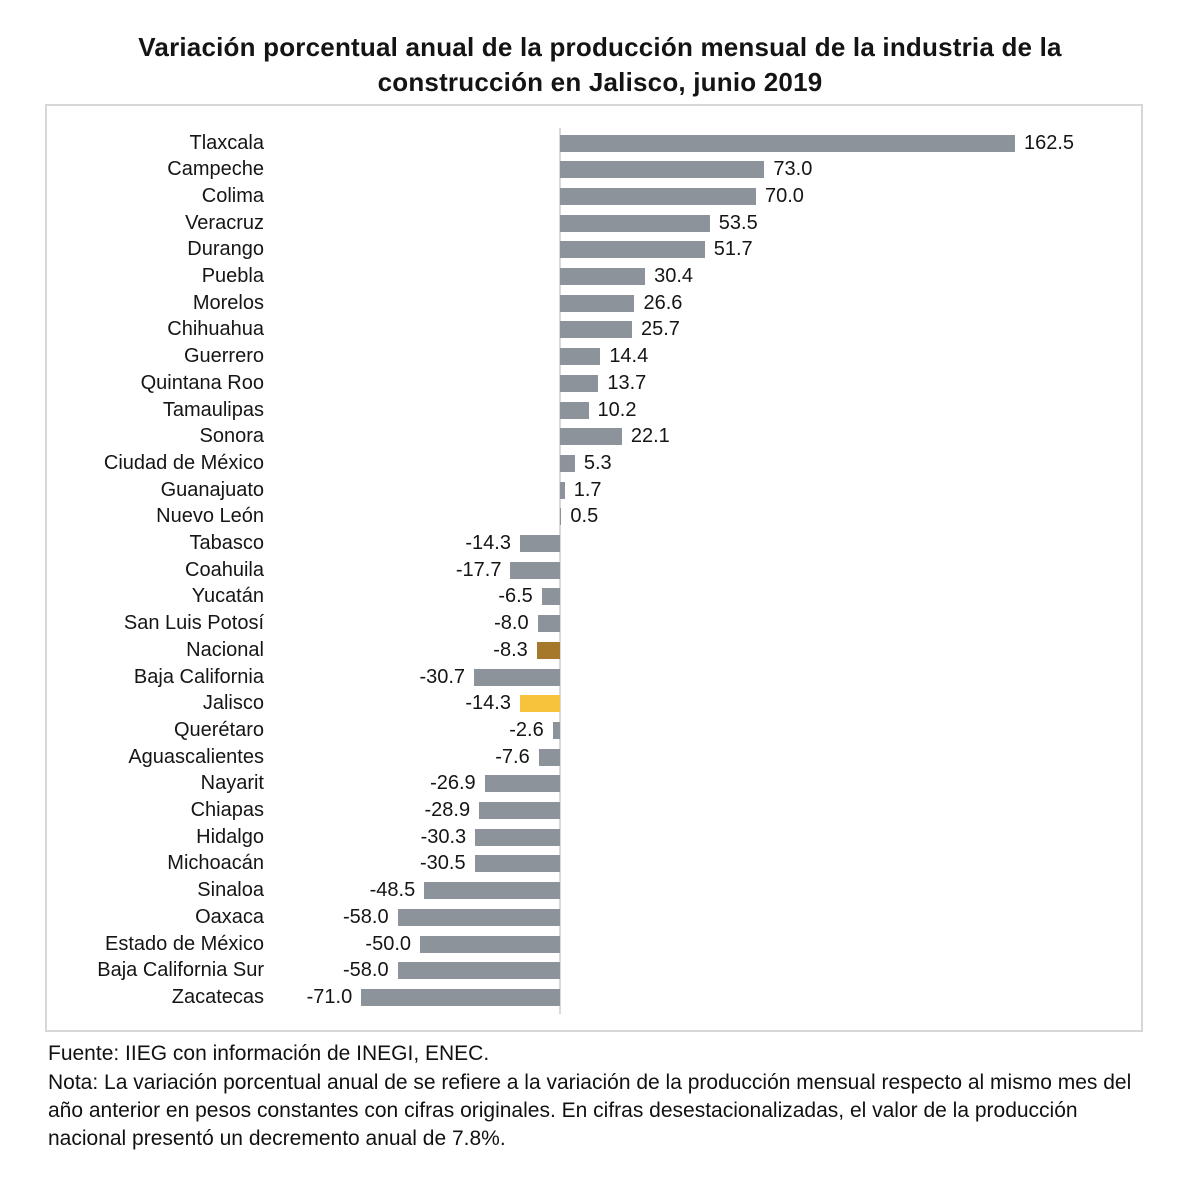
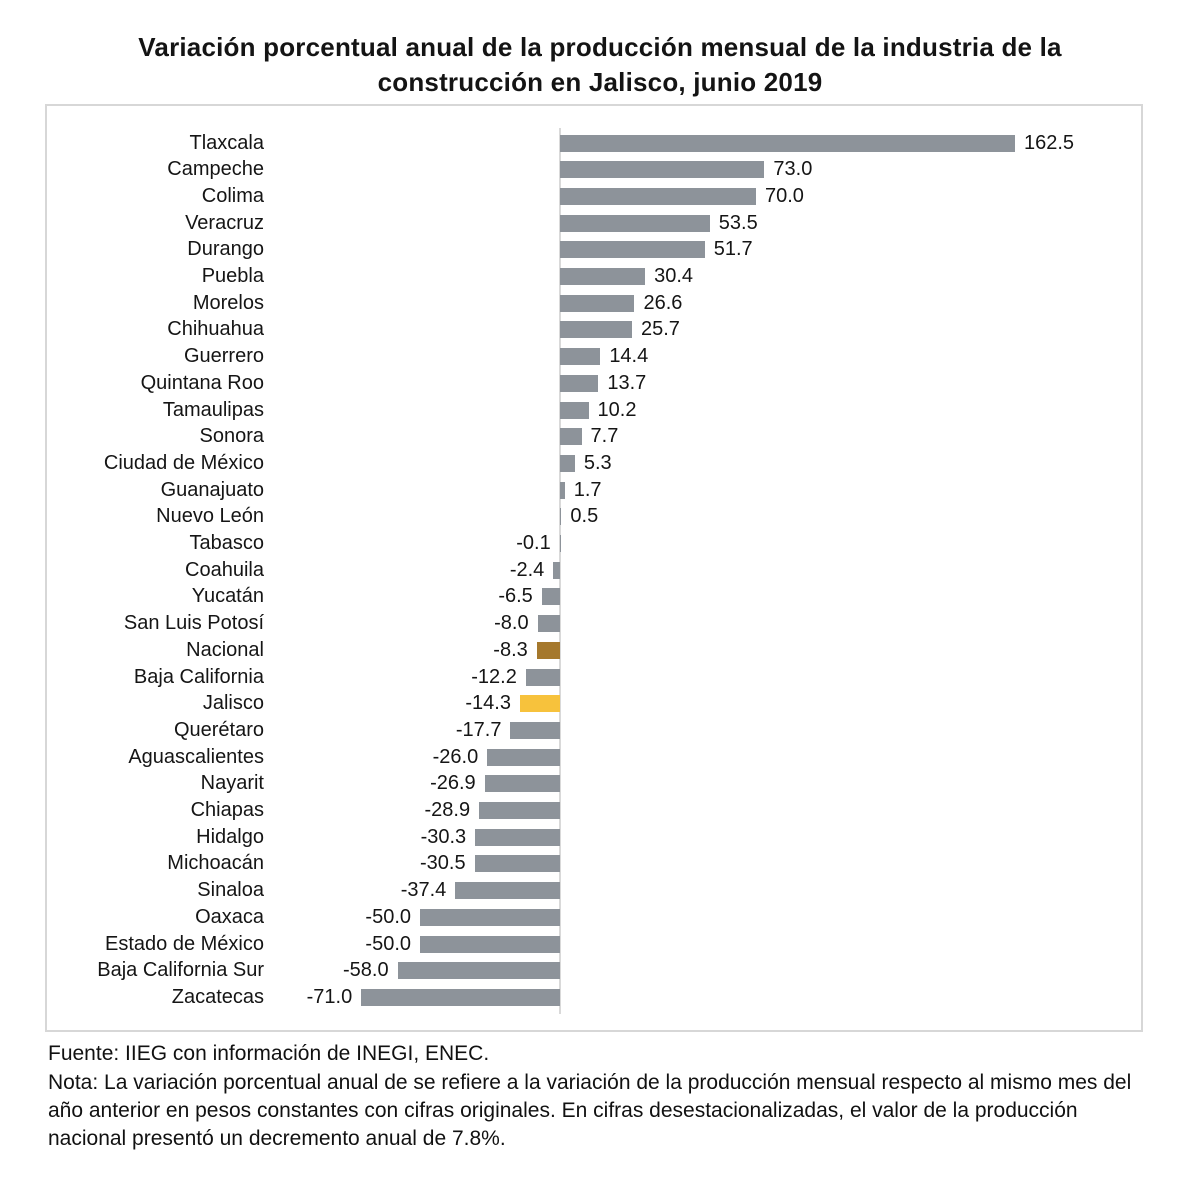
Sonora: 22.1 -> 7.7
Tabasco: -14.3 -> -0.1
Coahuila: -17.7 -> -2.4
Baja California: -30.7 -> -12.2
Querétaro: -2.6 -> -17.7
Aguascalientes: -7.6 -> -26.0
Sinaloa: -48.5 -> -37.4
Oaxaca: -58.0 -> -50.0
